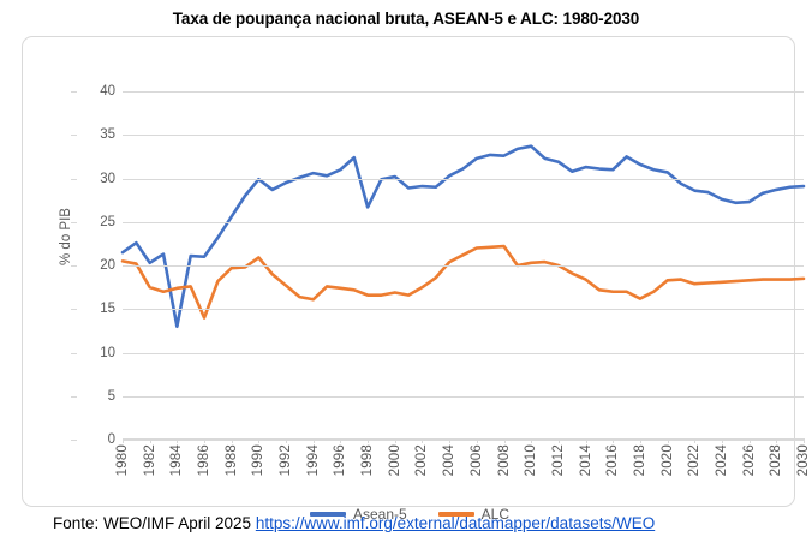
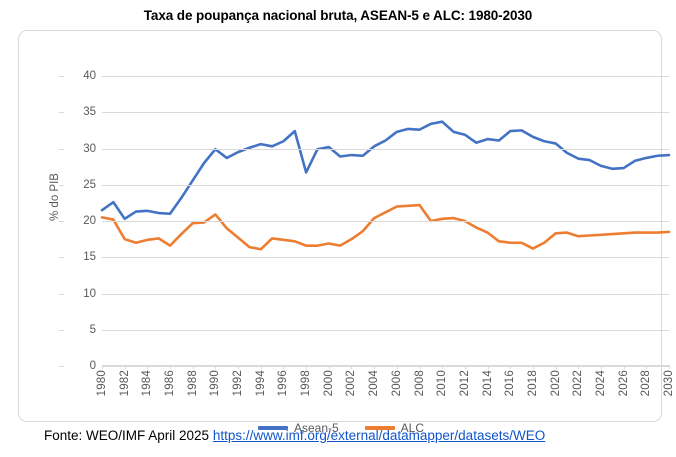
Asean-5/1984: 13 -> 21
ALC/1986: 14 -> 17
Asean-5/2016: 31 -> 32
